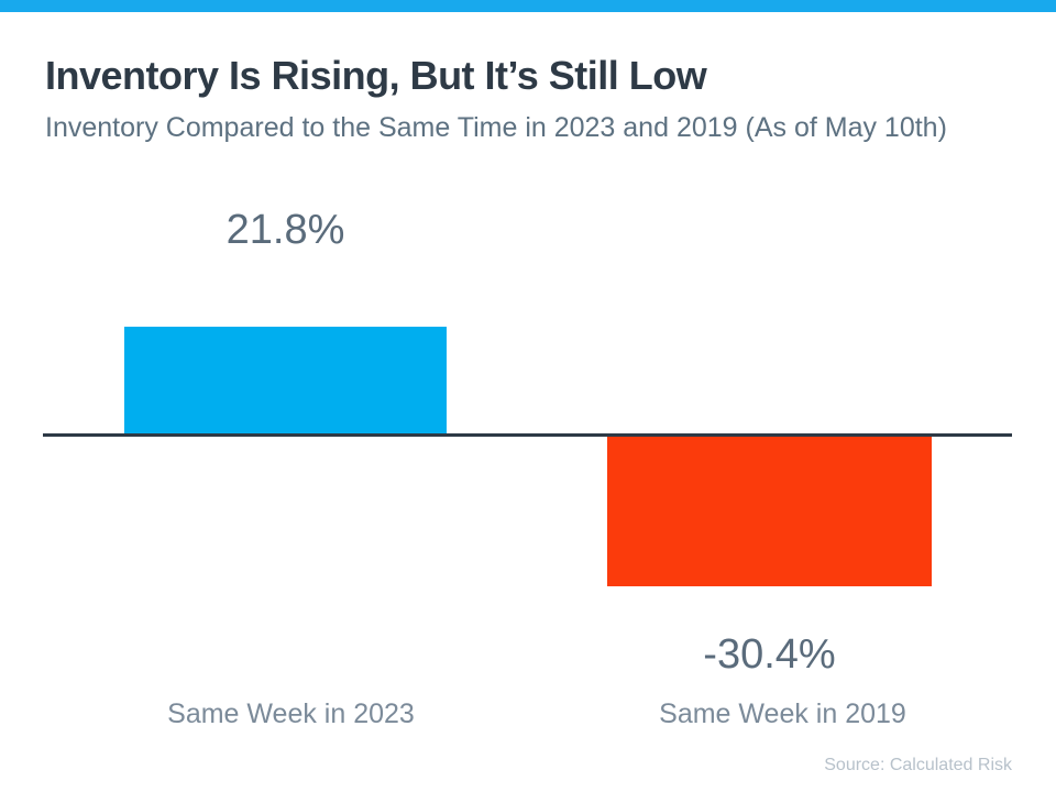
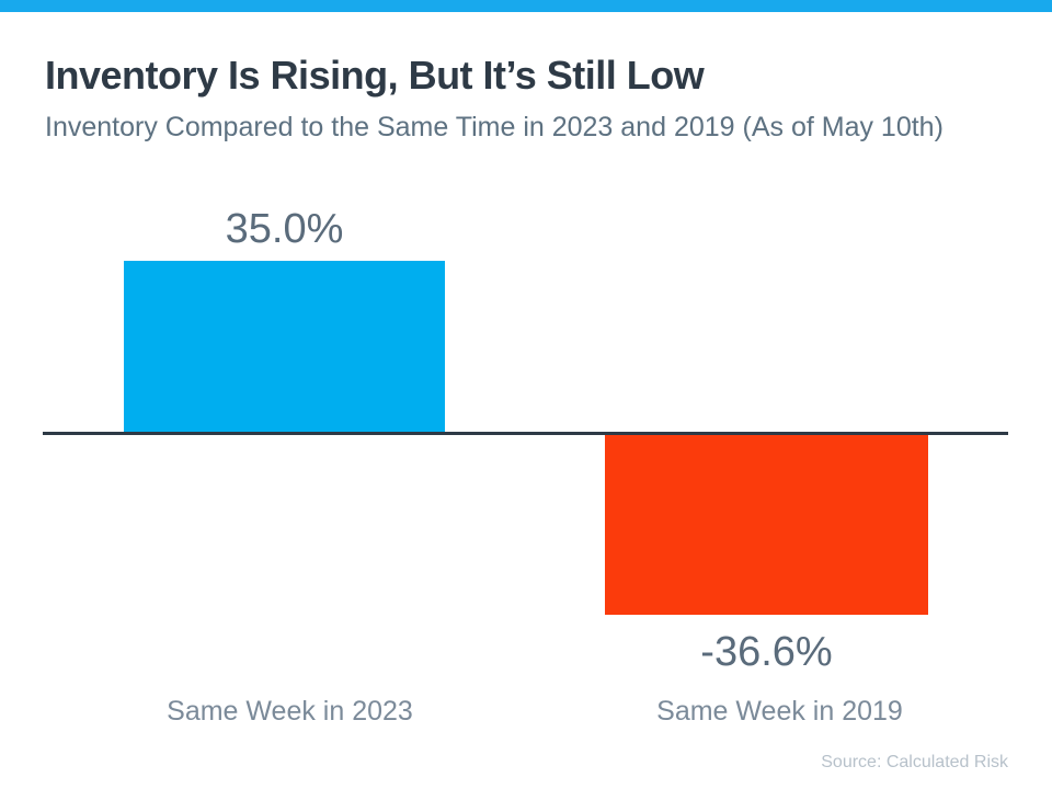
Same Week in 2023: 21.8% -> 35.0%
Same Week in 2019: -30.4% -> -36.6%
